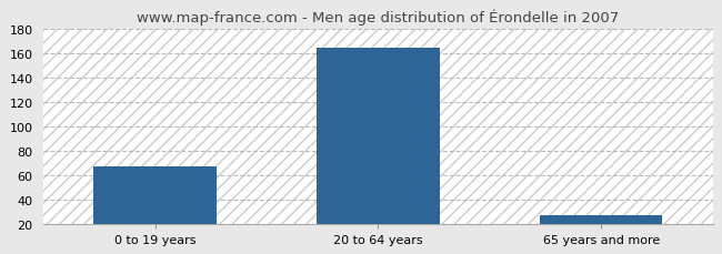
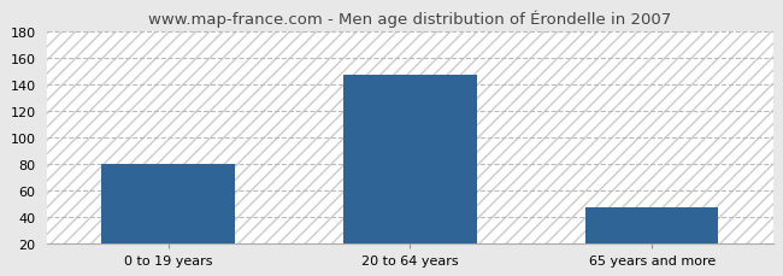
0 to 19 years: 67 -> 80
20 to 64 years: 164 -> 147
65 years and more: 27 -> 47
